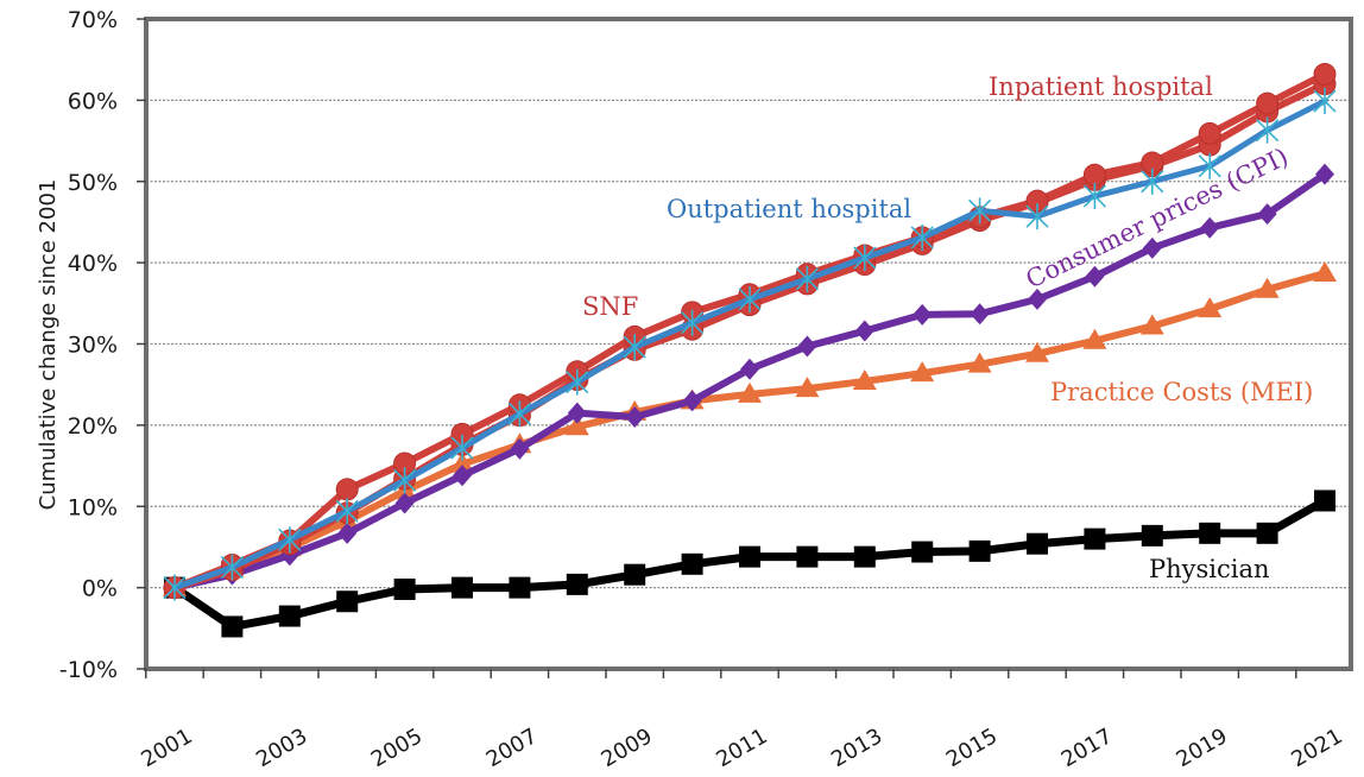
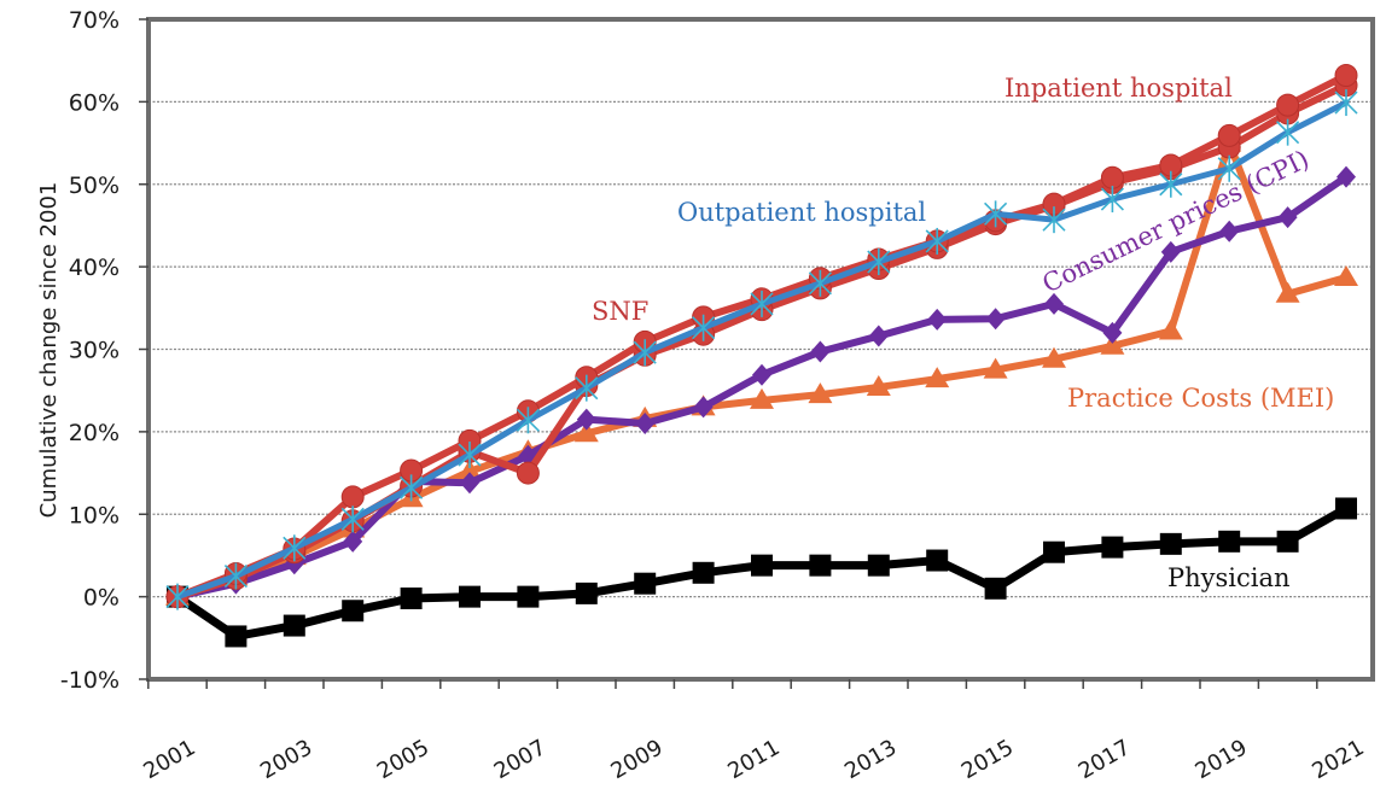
Consumer prices (CPI)/2005: 10% -> 14%
SNF/2007: 21% -> 15%
Physician/2015: 4% -> 1%
Consumer prices (CPI)/2017: 38% -> 32%
Practice Costs (MEI)/2019: 34% -> 55%
